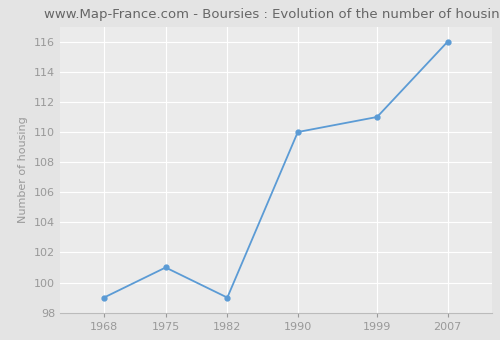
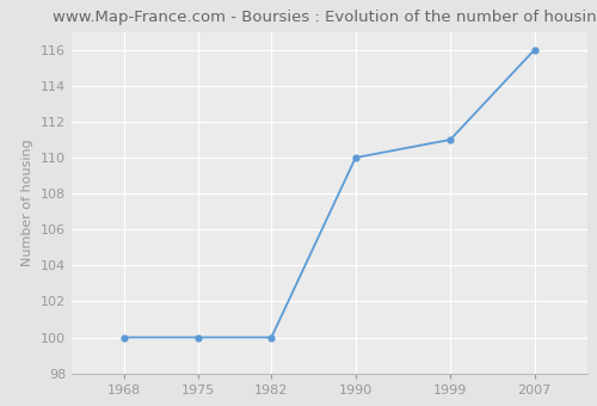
1968: 99 -> 100
1975: 101 -> 100
1982: 99 -> 100
